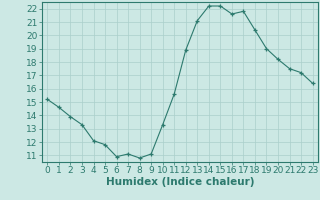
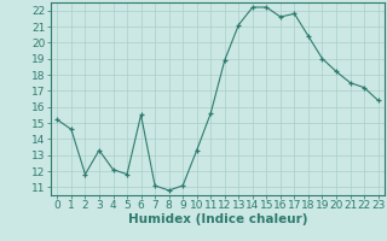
2: 13.9 -> 11.8
6: 10.9 -> 15.5
